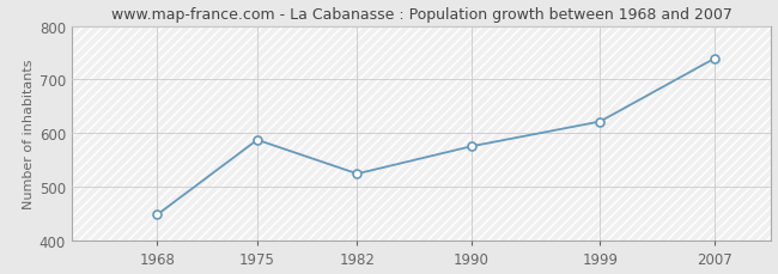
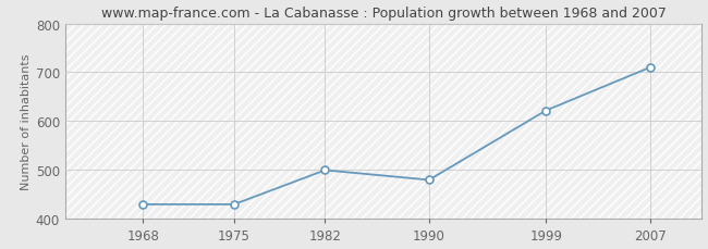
1968: 449 -> 430
1975: 588 -> 430
1982: 525 -> 500
1990: 576 -> 480
2007: 739 -> 710
